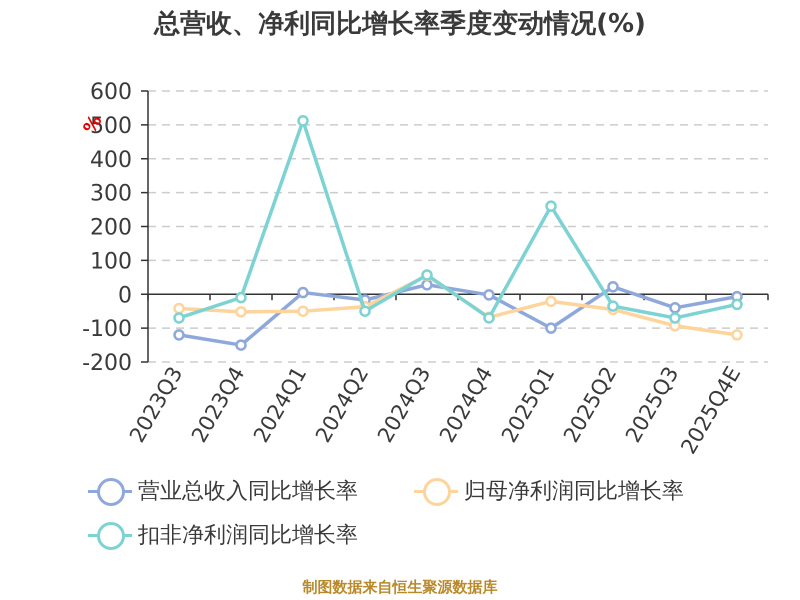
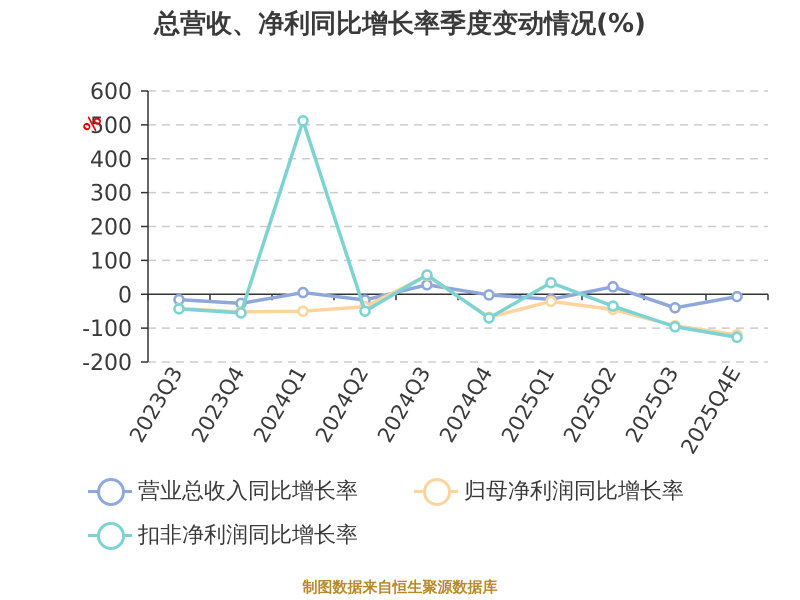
营业总收入同比增长率/2023Q3: -120 -> -20
扣非净利润同比增长率/2023Q3: -70 -> -40
营业总收入同比增长率/2023Q4: -150 -> -30
扣非净利润同比增长率/2023Q4: -10 -> -60
营业总收入同比增长率/2025Q1: -100 -> -20
扣非净利润同比增长率/2025Q1: 260 -> 30
扣非净利润同比增长率/2025Q3: -70 -> -100
扣非净利润同比增长率/2025Q4E: -30 -> -130
